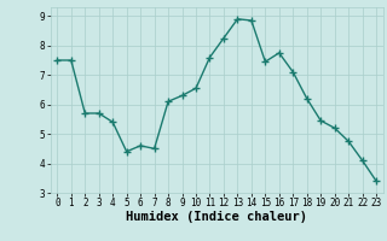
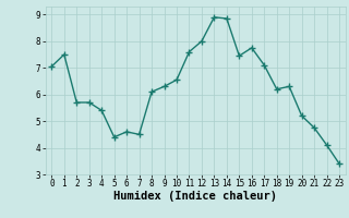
0: 7.50 -> 7.05
12: 8.25 -> 8.00
19: 5.45 -> 6.30
